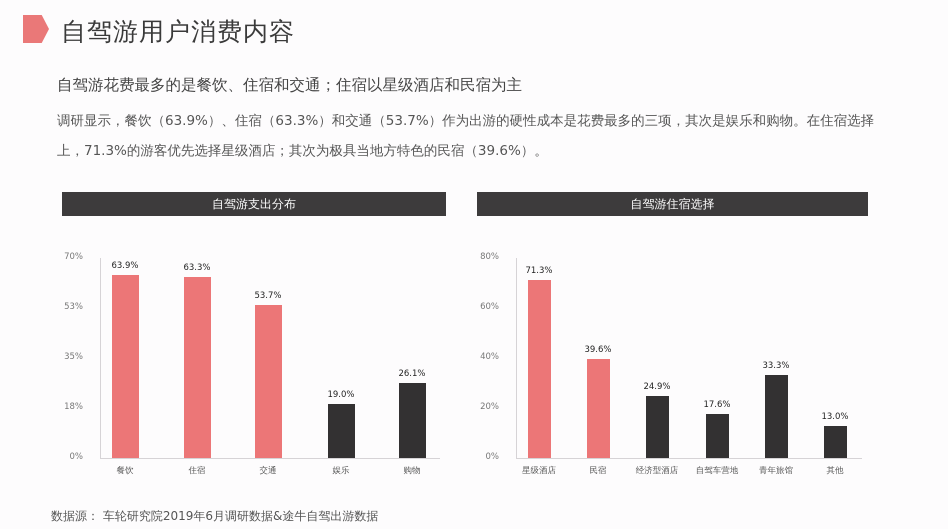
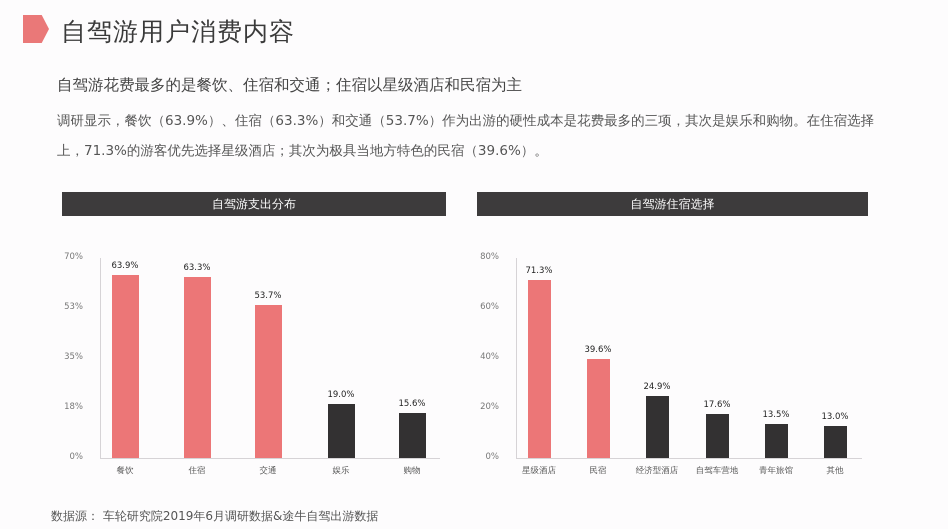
自驾游支出分布/购物: 26.1% -> 15.6%
自驾游住宿选择/青年旅馆: 33.3% -> 13.5%
